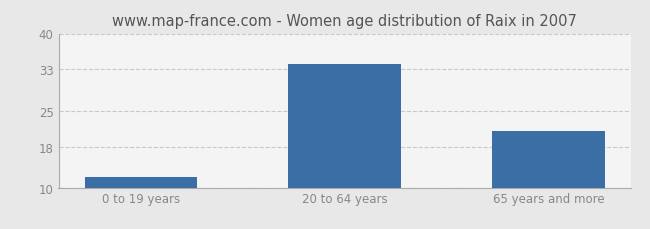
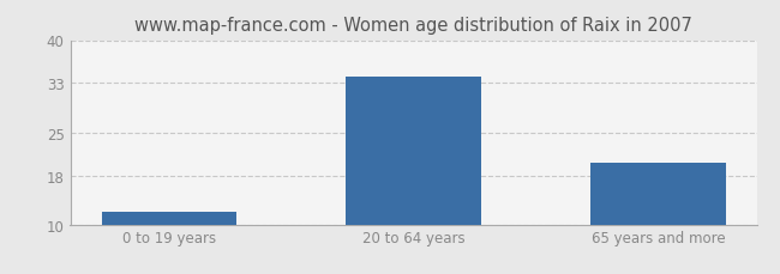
65 years and more: 21 -> 20
